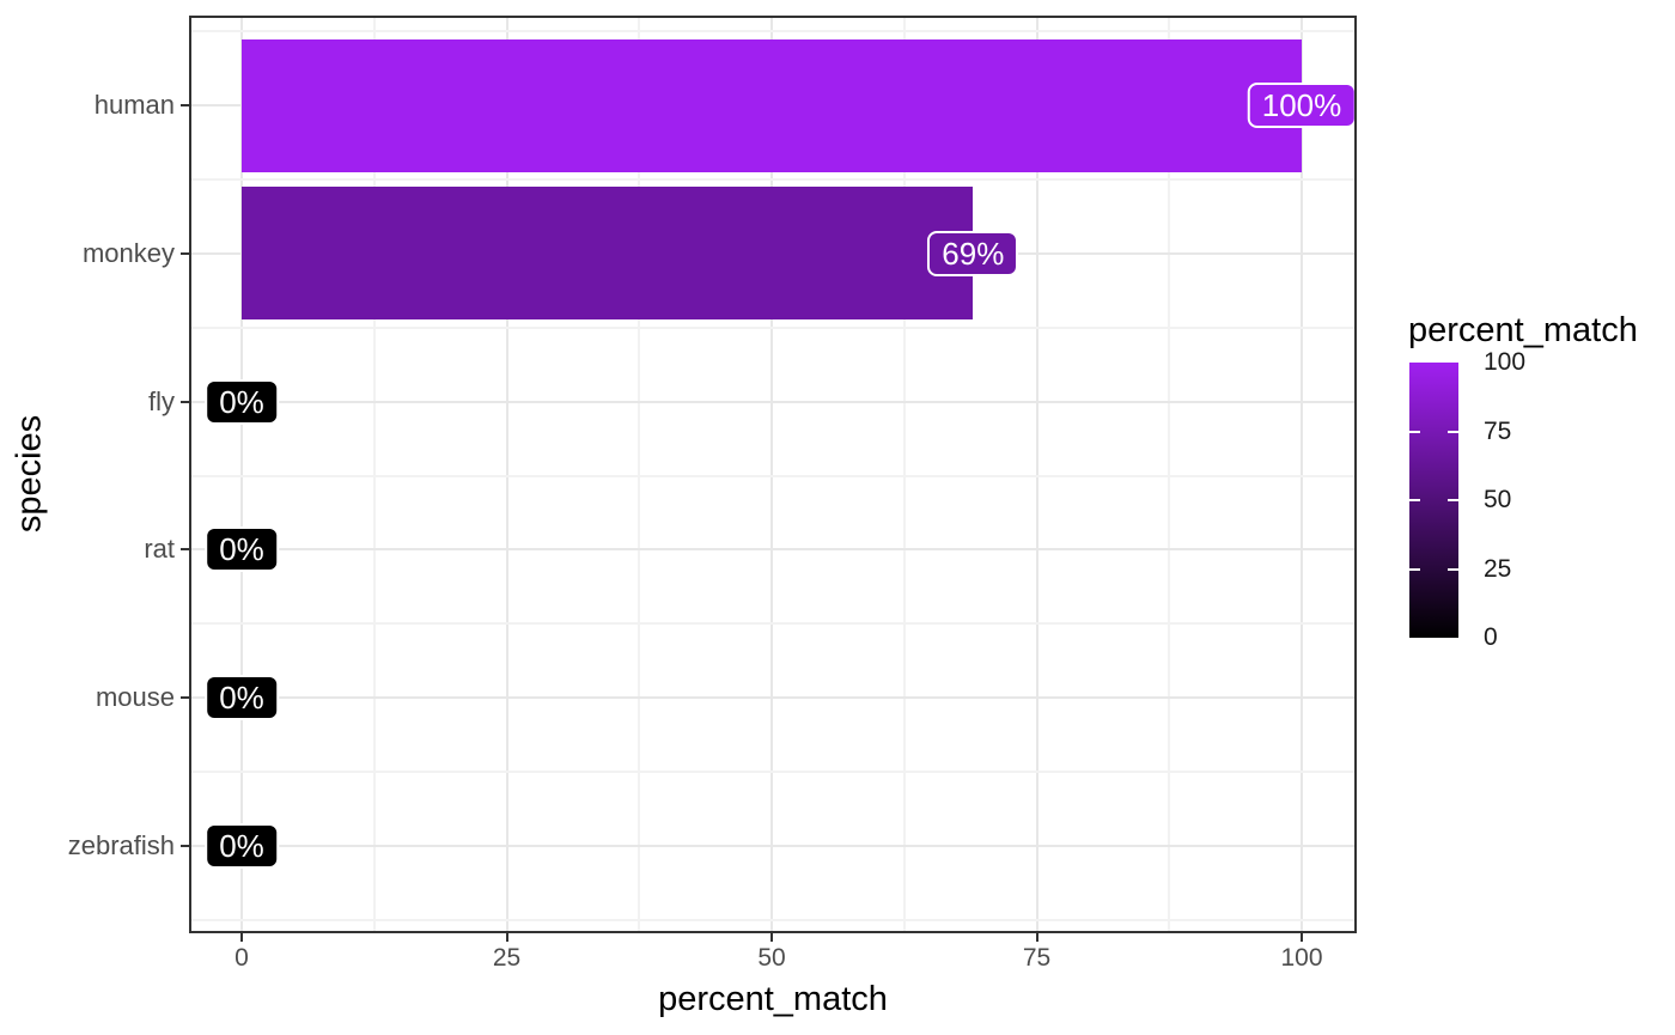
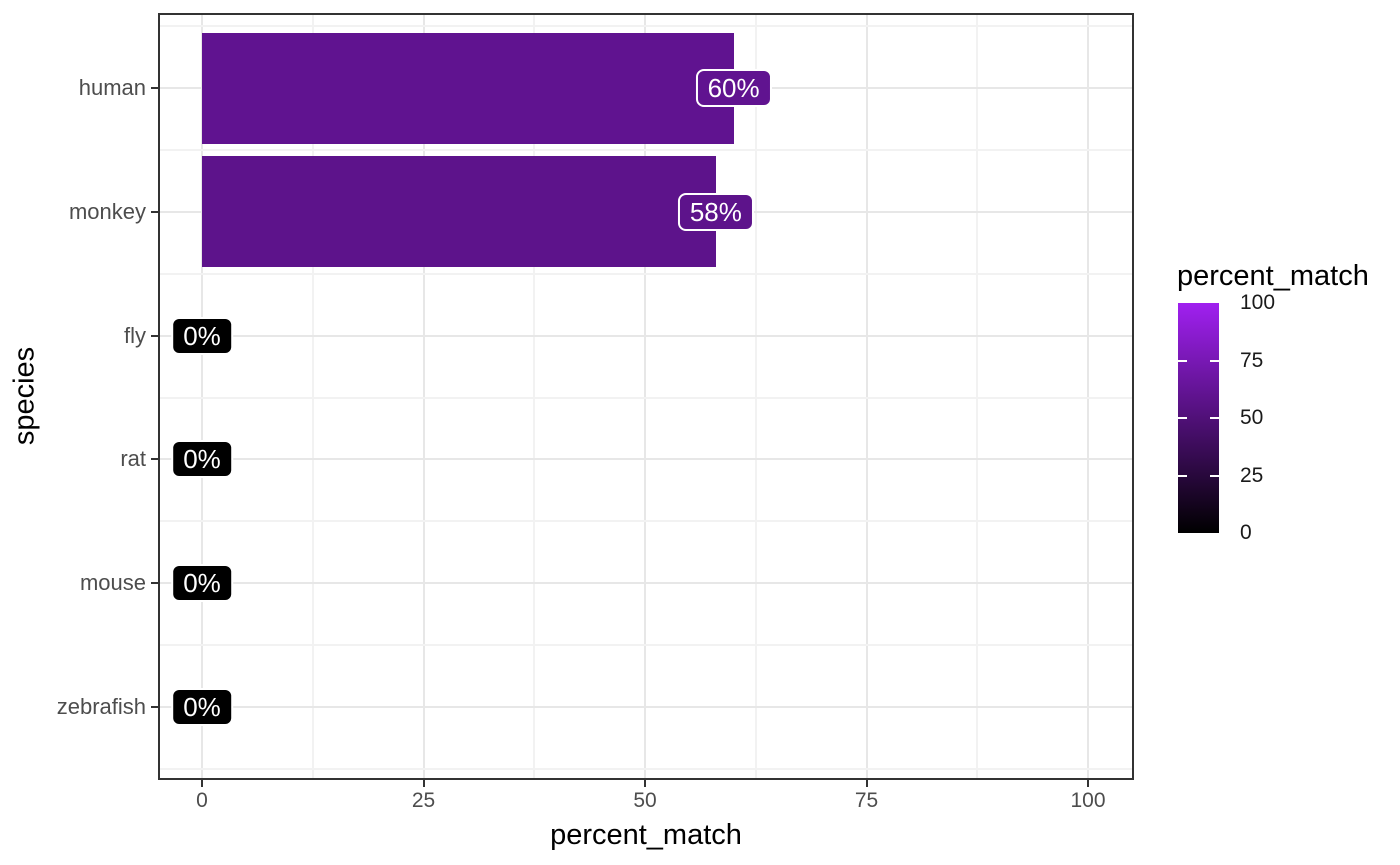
human: 100% -> 60%
monkey: 69% -> 58%
